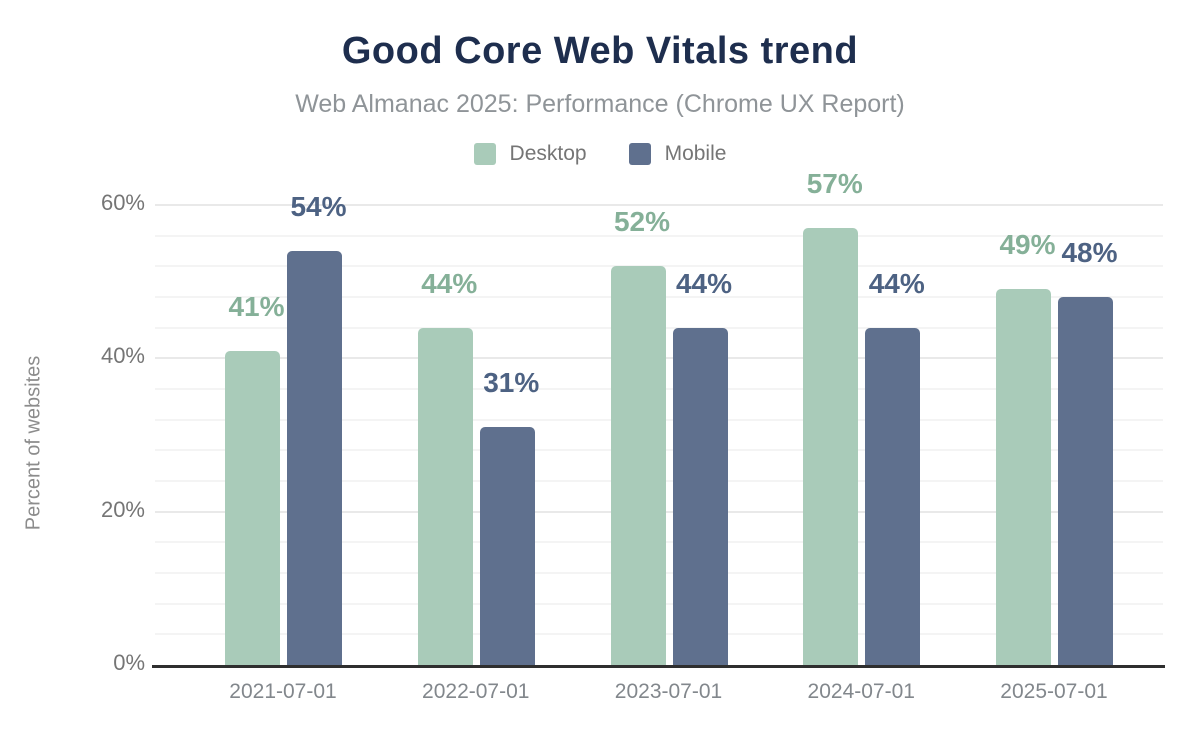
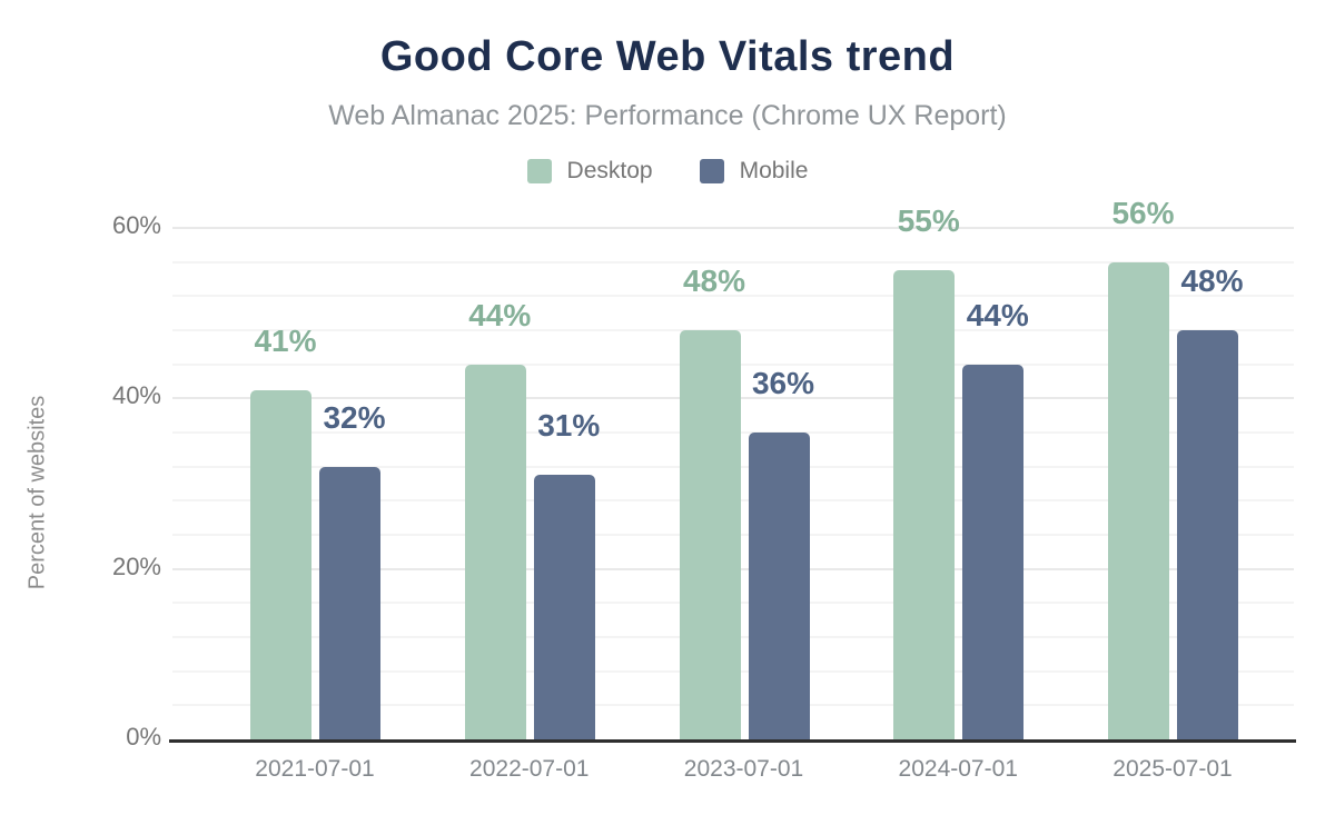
Mobile/2021-07-01: 54% -> 32%
Desktop/2023-07-01: 52% -> 48%
Mobile/2023-07-01: 44% -> 36%
Desktop/2024-07-01: 57% -> 55%
Desktop/2025-07-01: 49% -> 56%
